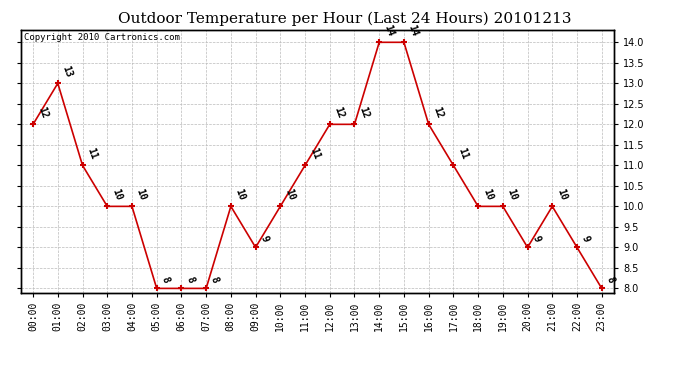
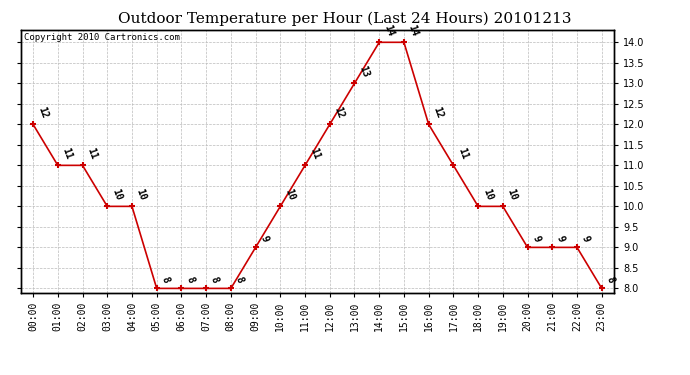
01:00: 13 -> 11
08:00: 10 -> 8
13:00: 12 -> 13
21:00: 10 -> 9
